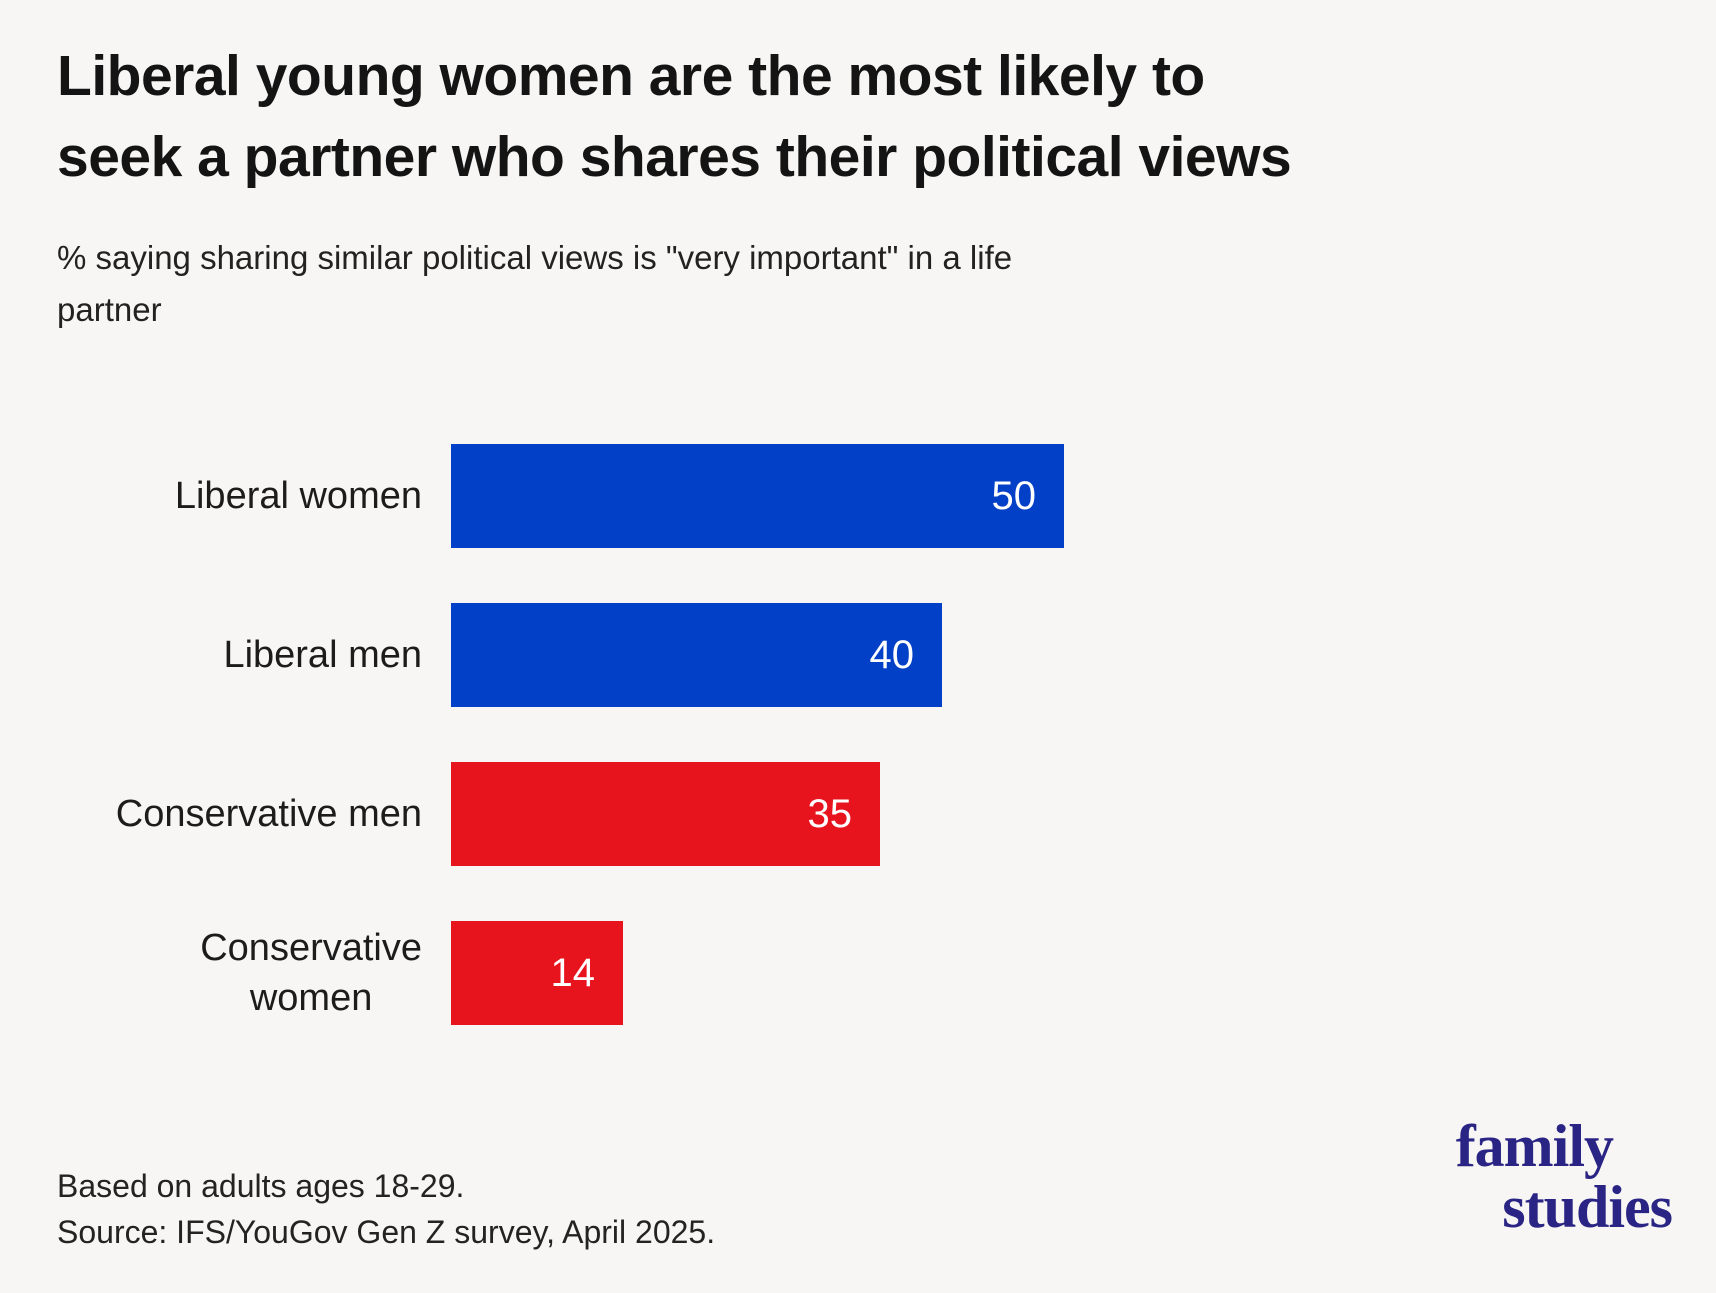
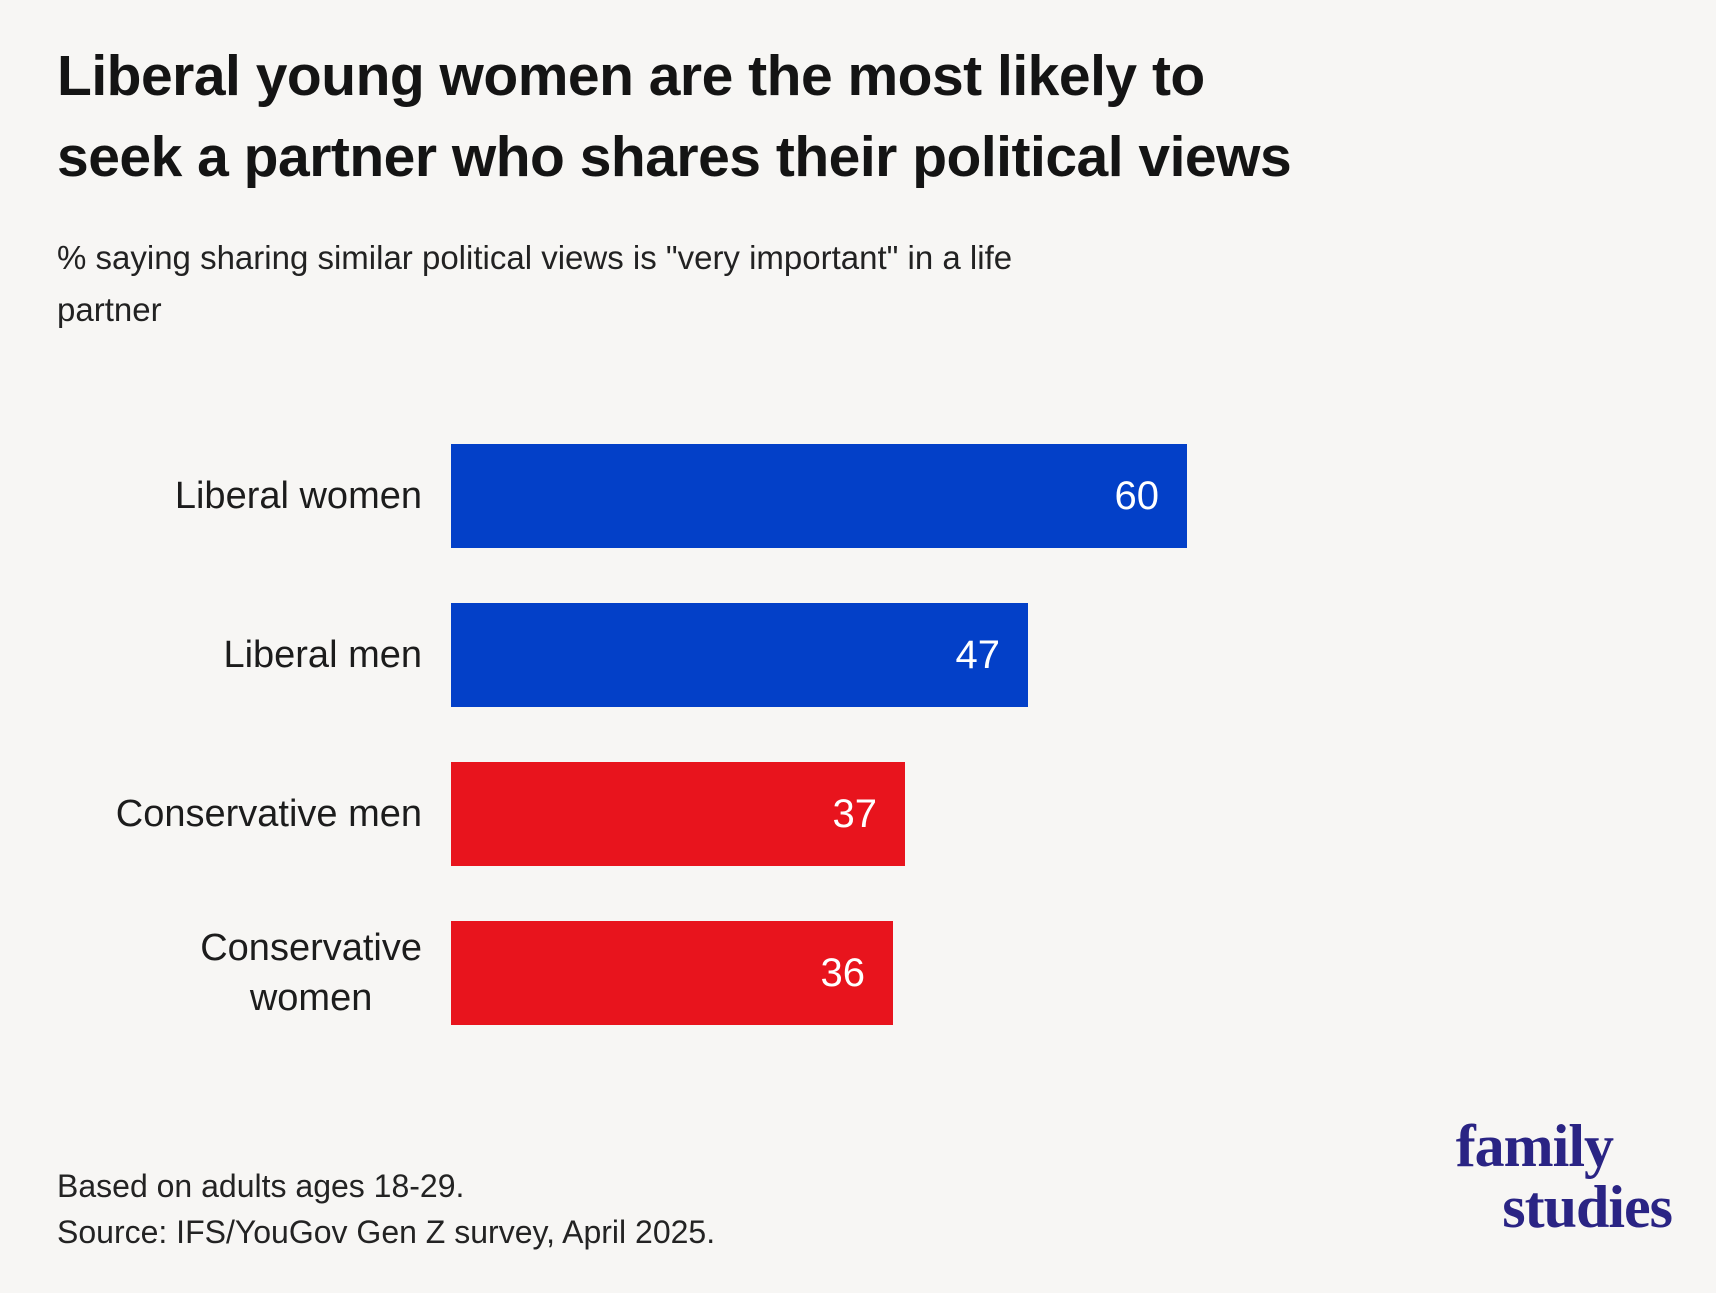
Liberal women: 50 -> 60
Liberal men: 40 -> 47
Conservative men: 35 -> 37
Conservative women: 14 -> 36
